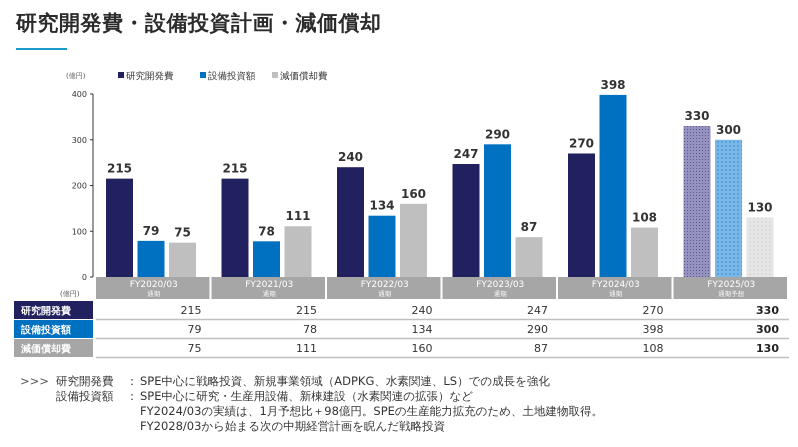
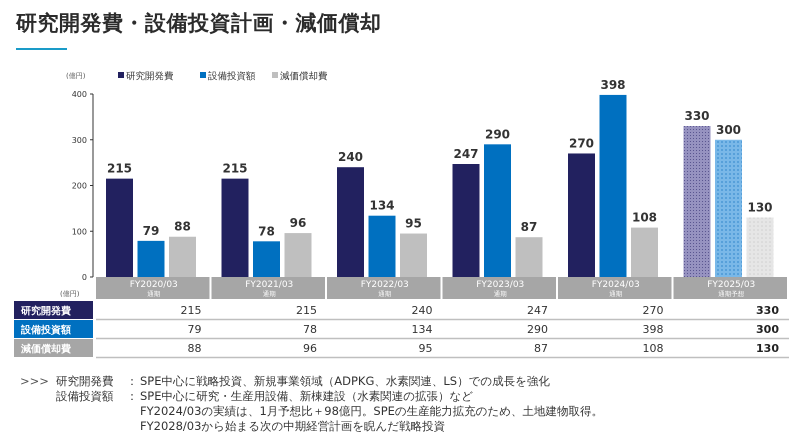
減価償却費/FY2020/03: 75 -> 88
減価償却費/FY2021/03: 111 -> 96
減価償却費/FY2022/03: 160 -> 95
